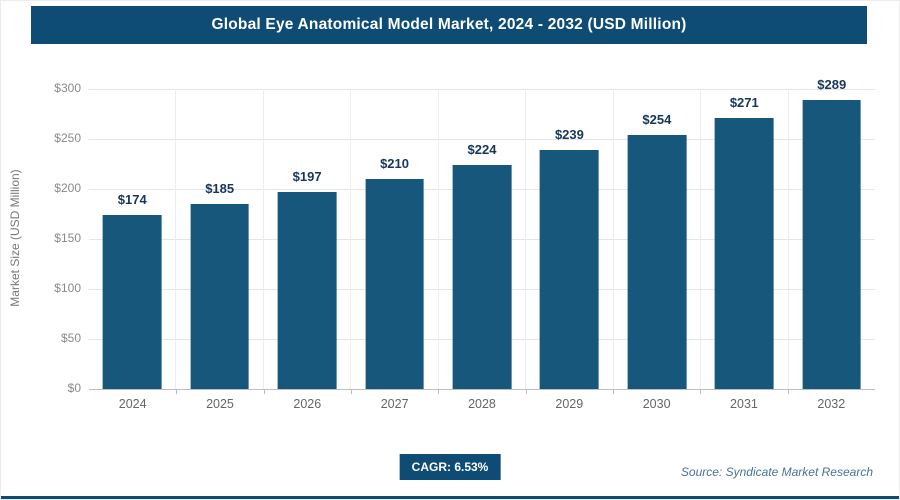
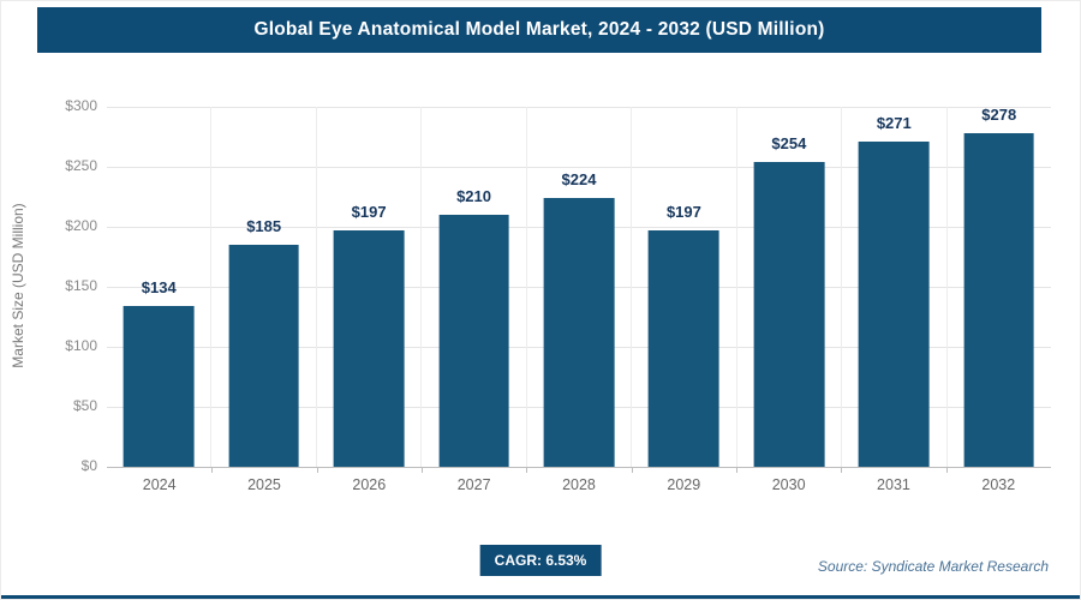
2024: $174 -> $134
2029: $239 -> $197
2032: $289 -> $278
